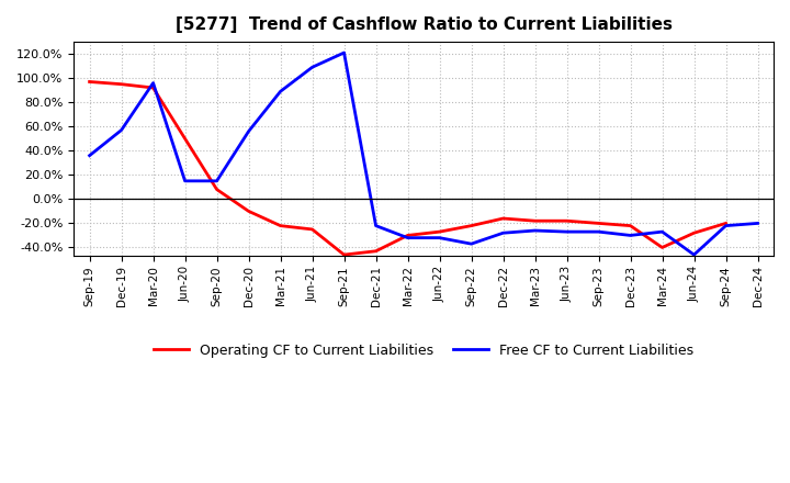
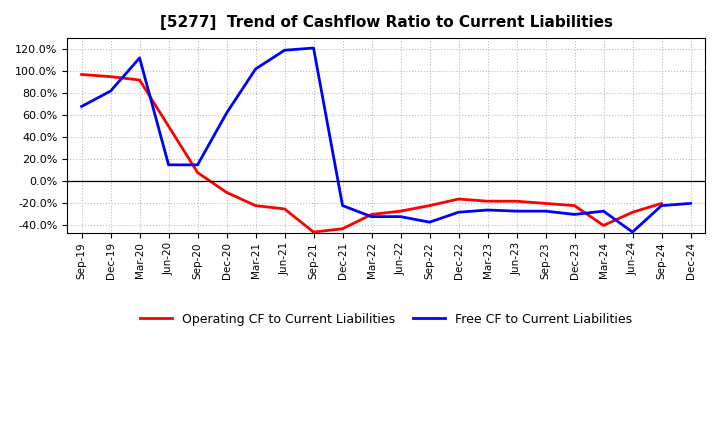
Free CF to Current Liabilities/Sep-19: 36% -> 68%
Free CF to Current Liabilities/Dec-19: 57% -> 82%
Free CF to Current Liabilities/Mar-20: 96% -> 112%
Free CF to Current Liabilities/Dec-20: 56% -> 62%
Free CF to Current Liabilities/Mar-21: 89% -> 102%
Free CF to Current Liabilities/Jun-21: 109% -> 119%
